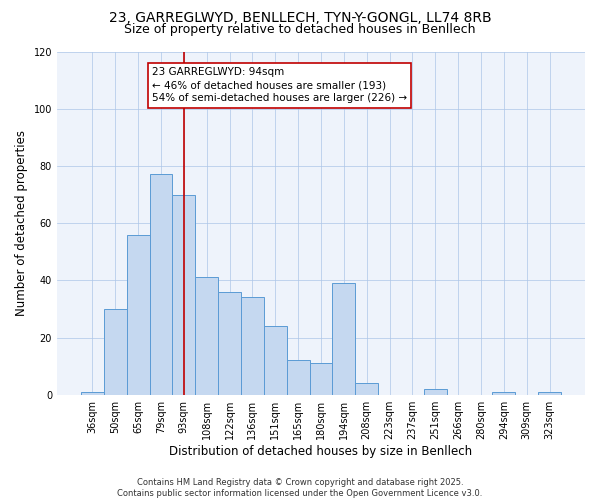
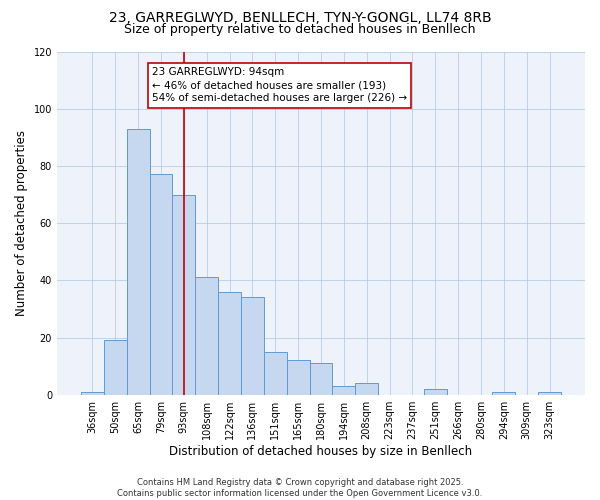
50sqm: 30 -> 19
65sqm: 56 -> 93
151sqm: 24 -> 15
194sqm: 39 -> 3
